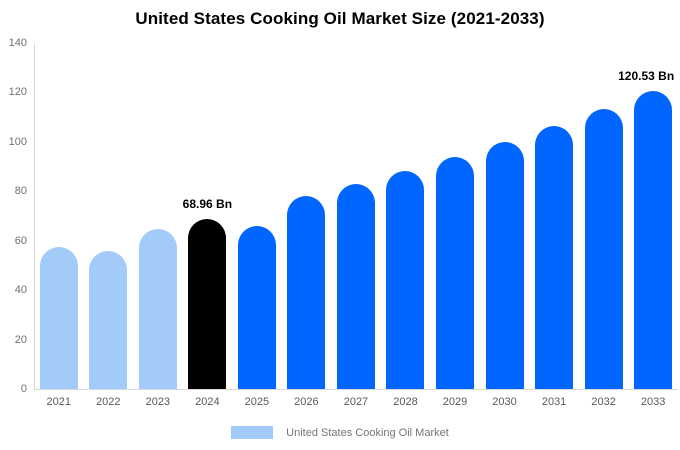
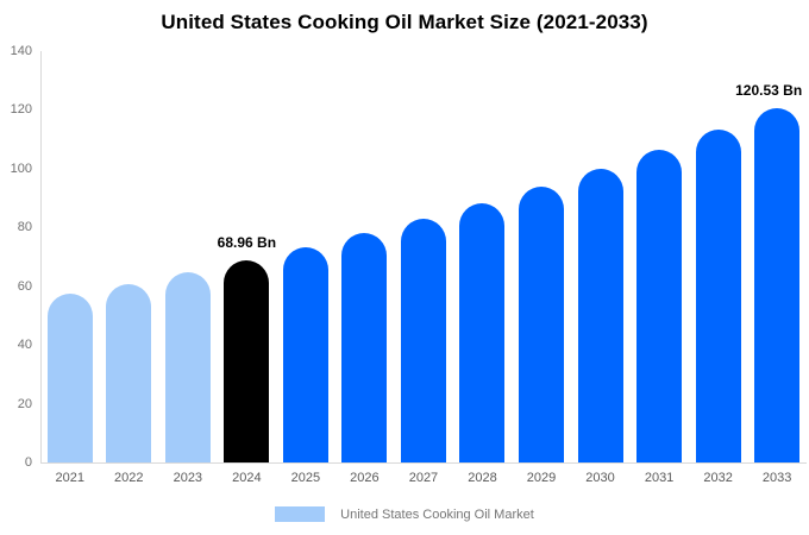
2022: 56 -> 61
2025: 66 -> 73
